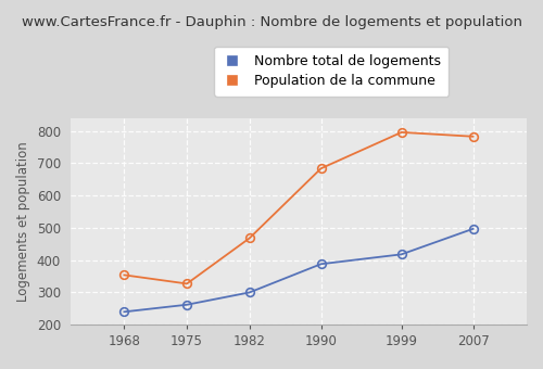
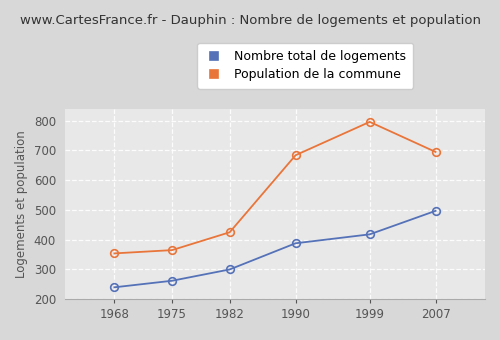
Population de la commune/1975: 327 -> 365
Population de la commune/1982: 468 -> 425
Population de la commune/2007: 783 -> 695
